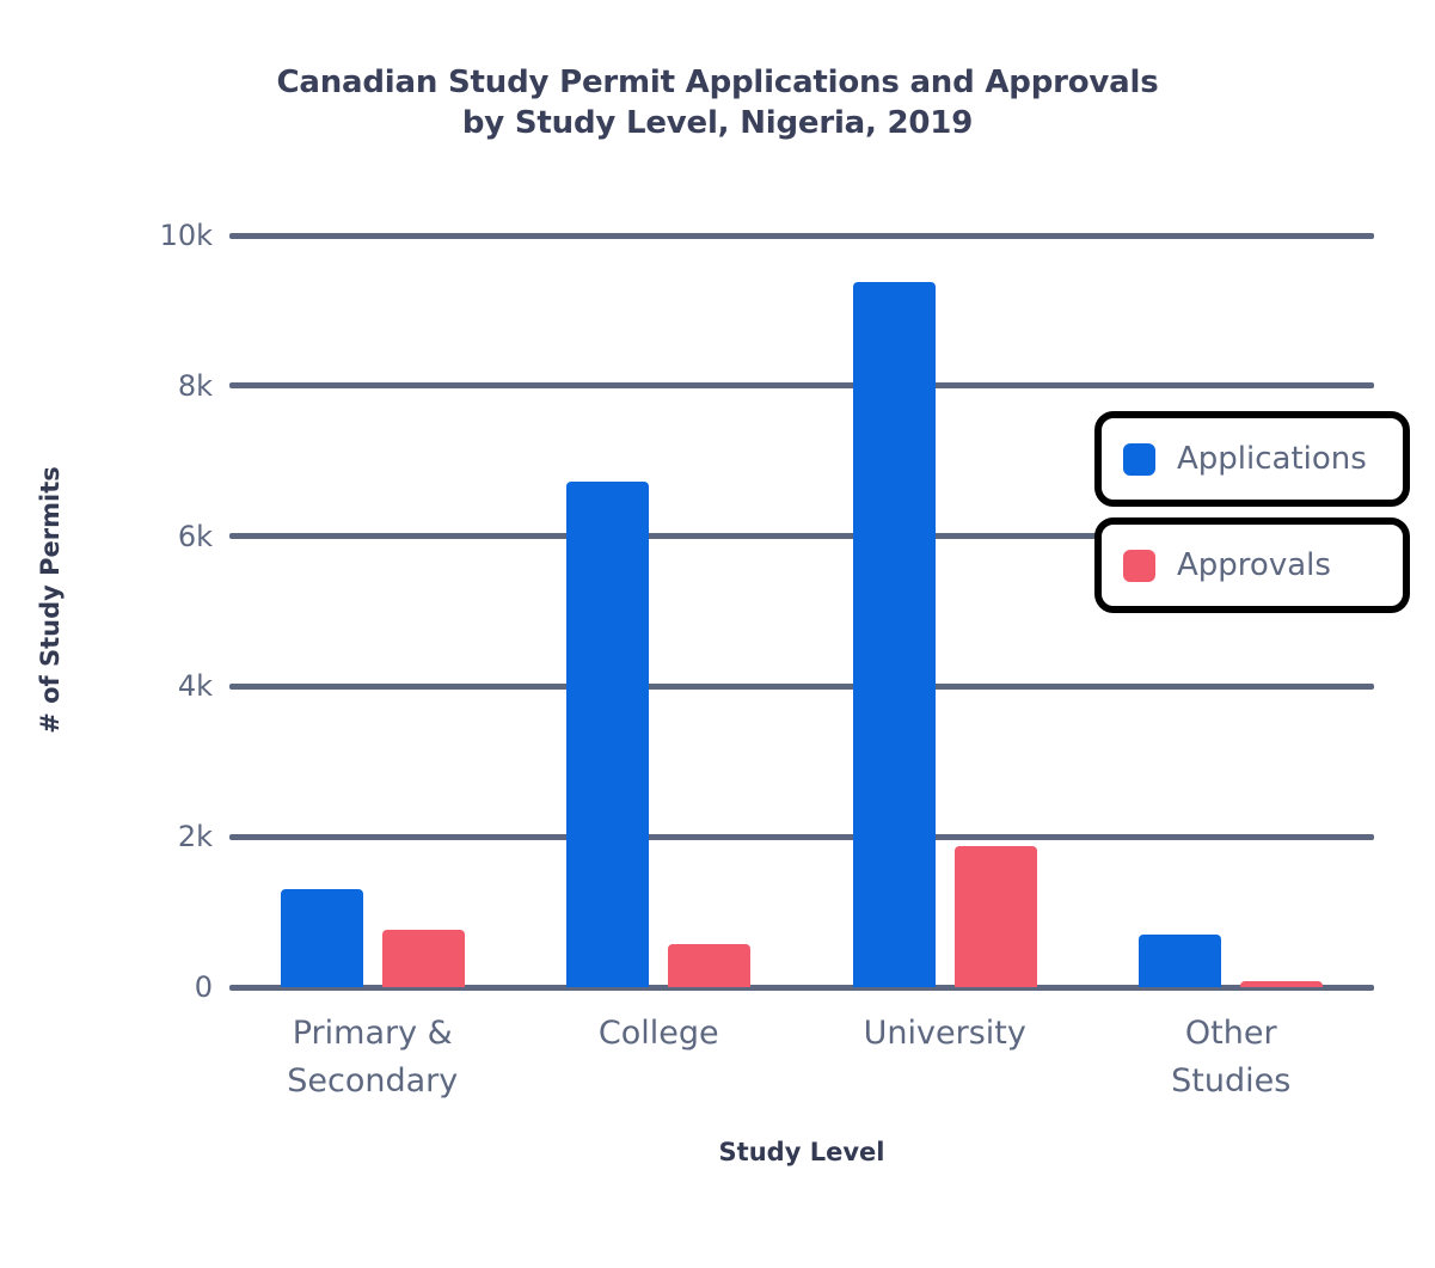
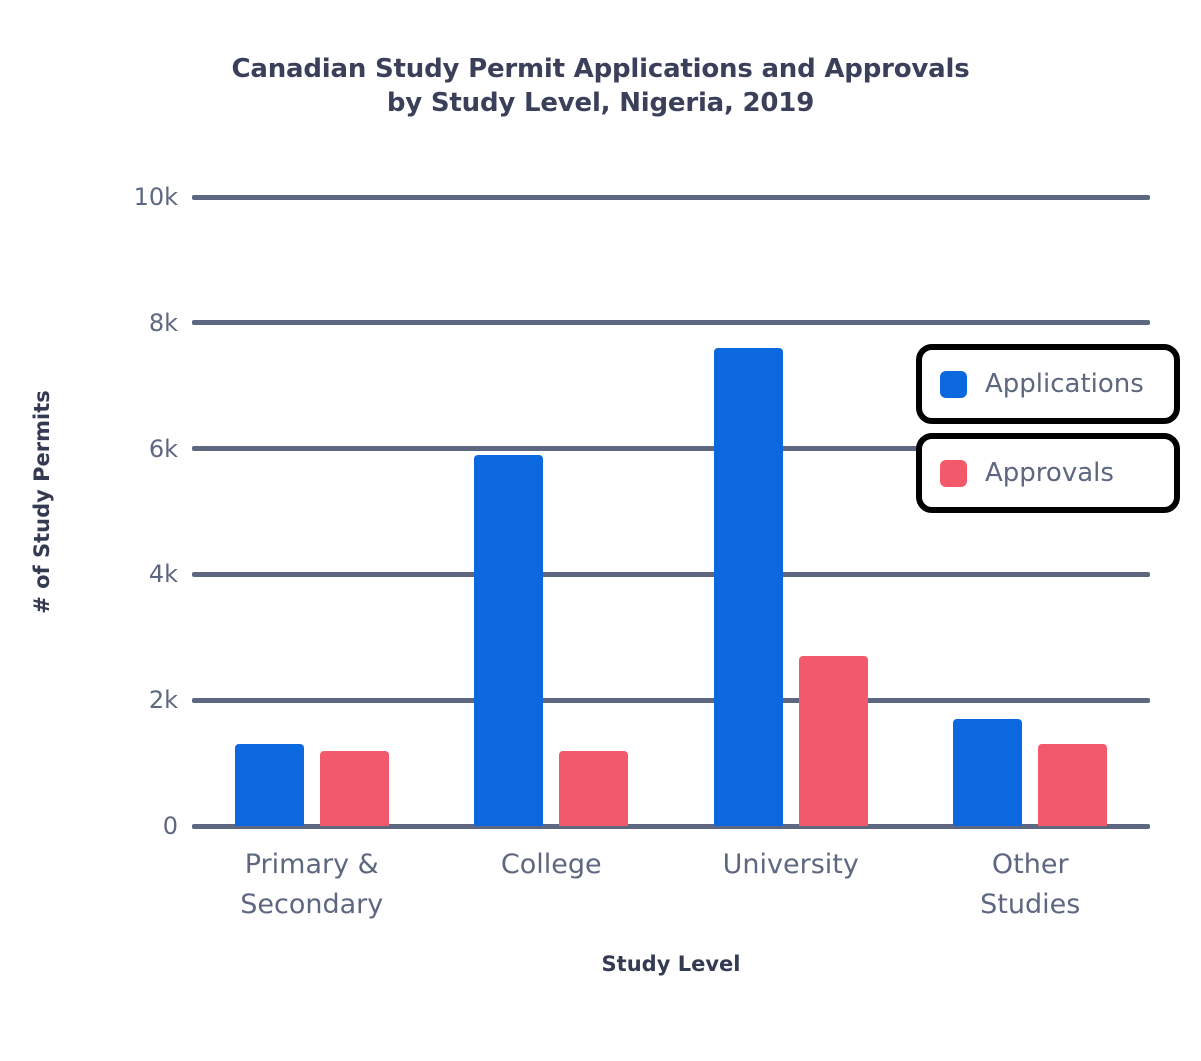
Approvals/Primary & Secondary: 0.8k -> 1.2k
Applications/College: 6.7k -> 5.9k
Approvals/College: 0.6k -> 1.2k
Applications/University: 9.4k -> 7.6k
Approvals/University: 1.9k -> 2.7k
Applications/Other Studies: 0.7k -> 1.7k
Approvals/Other Studies: 0.1k -> 1.3k
